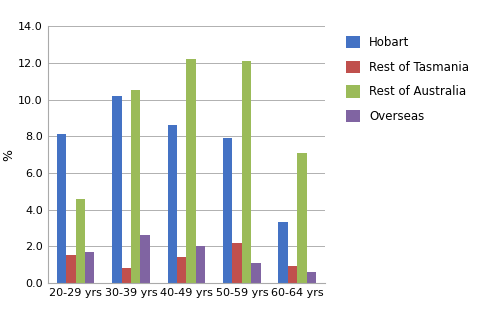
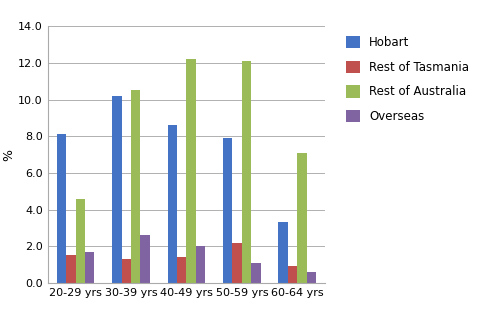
Rest of Tasmania/30-39 yrs: 0.8 -> 1.3
